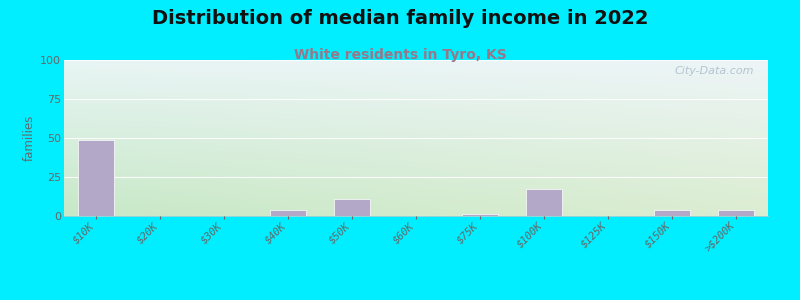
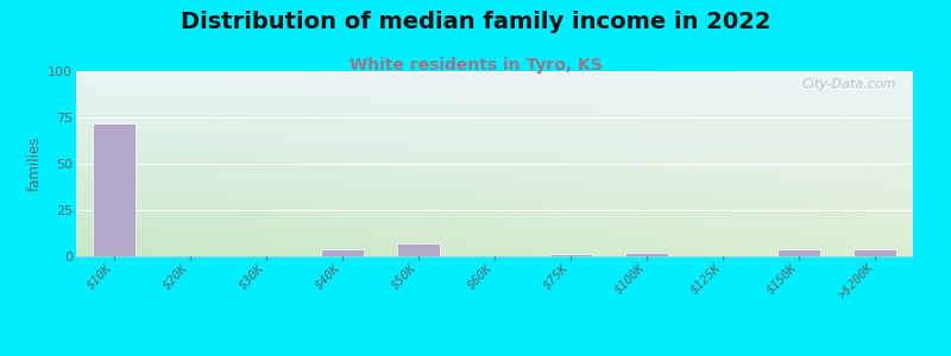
$10K: 49 -> 72
$50K: 11 -> 7
$100K: 17 -> 2
